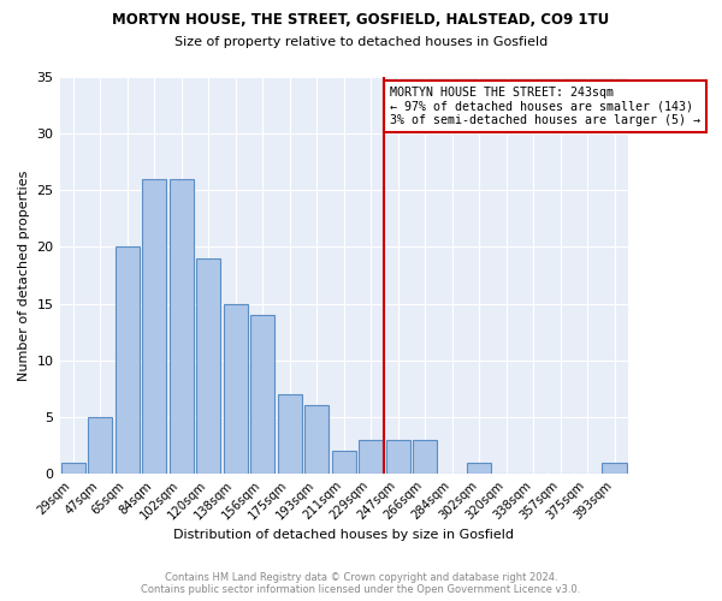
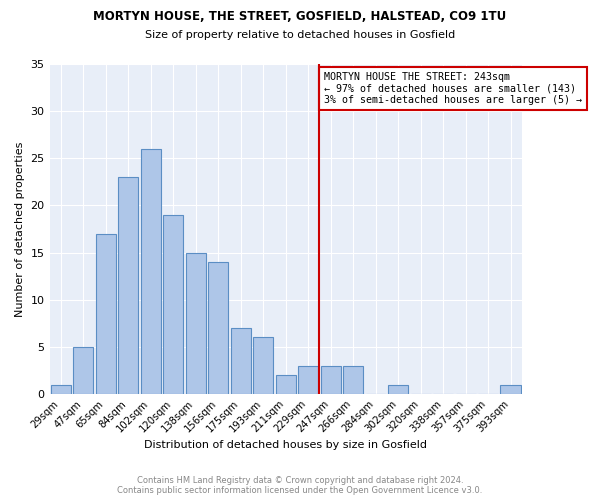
65sqm: 20 -> 17
84sqm: 26 -> 23
